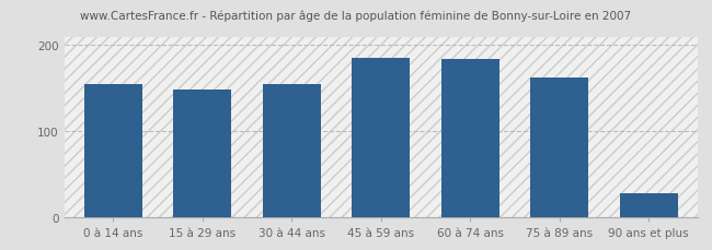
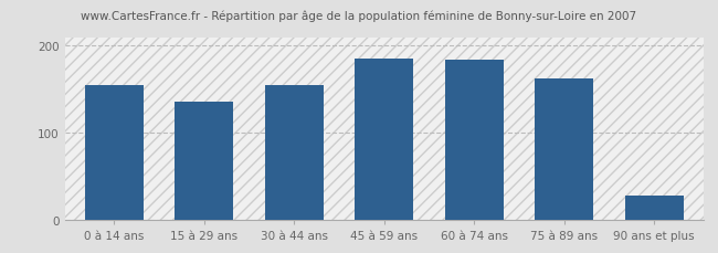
15 à 29 ans: 148 -> 136
